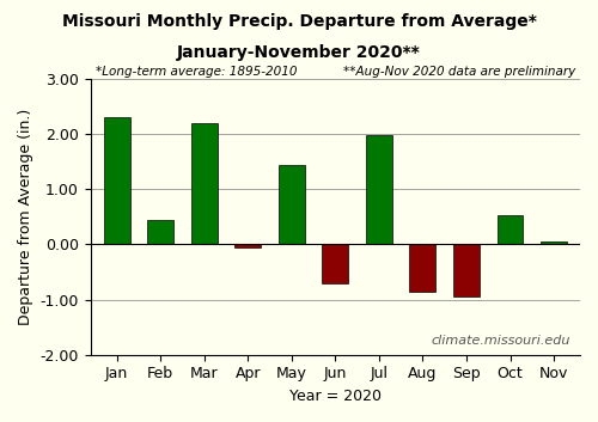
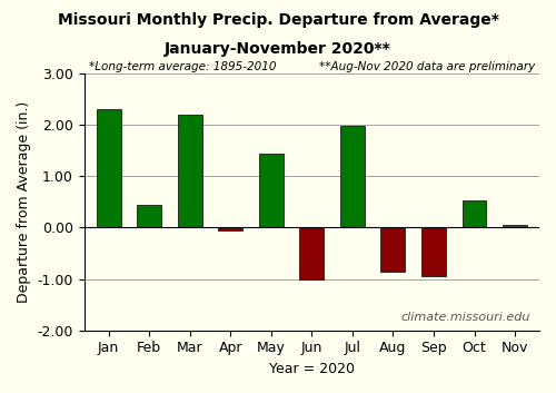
Jun: -0.70 -> -1.00
